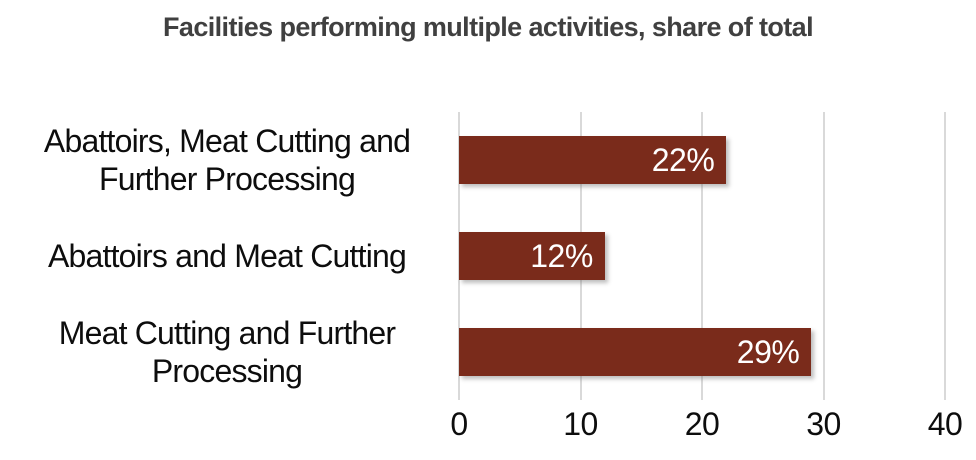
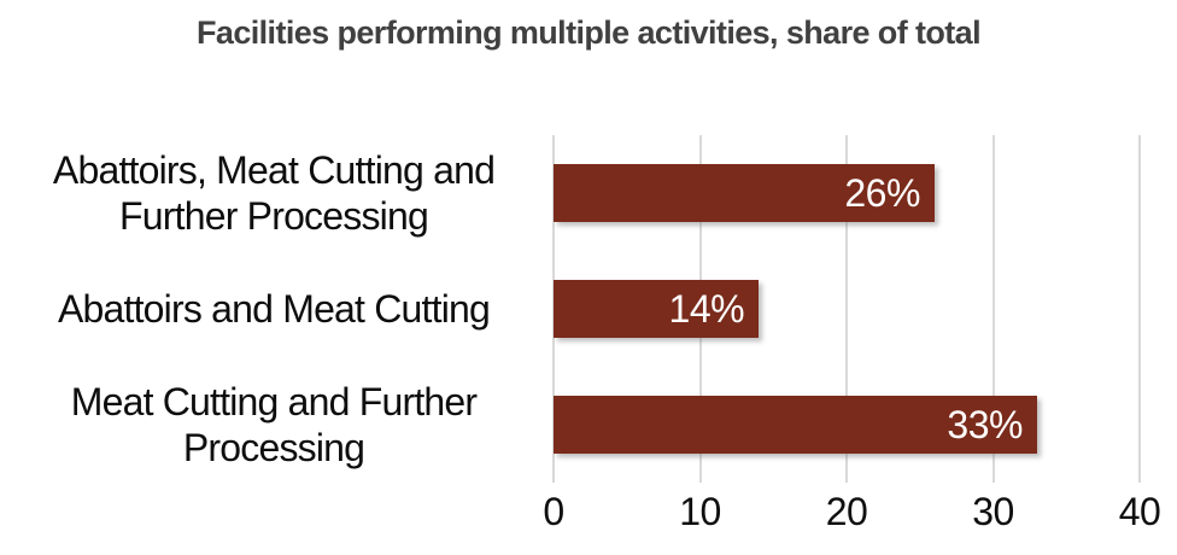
Abattoirs, Meat Cutting and Further Processing: 22% -> 26%
Abattoirs and Meat Cutting: 12% -> 14%
Meat Cutting and Further Processing: 29% -> 33%
